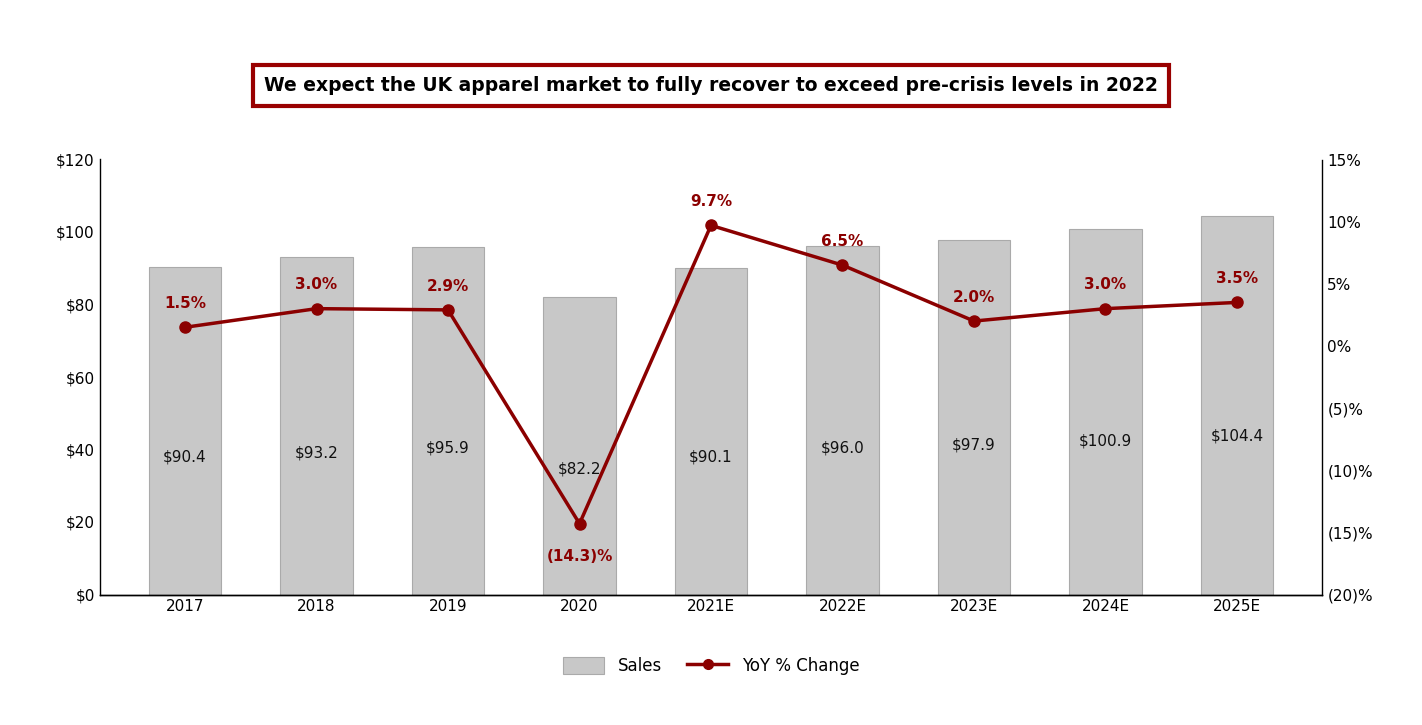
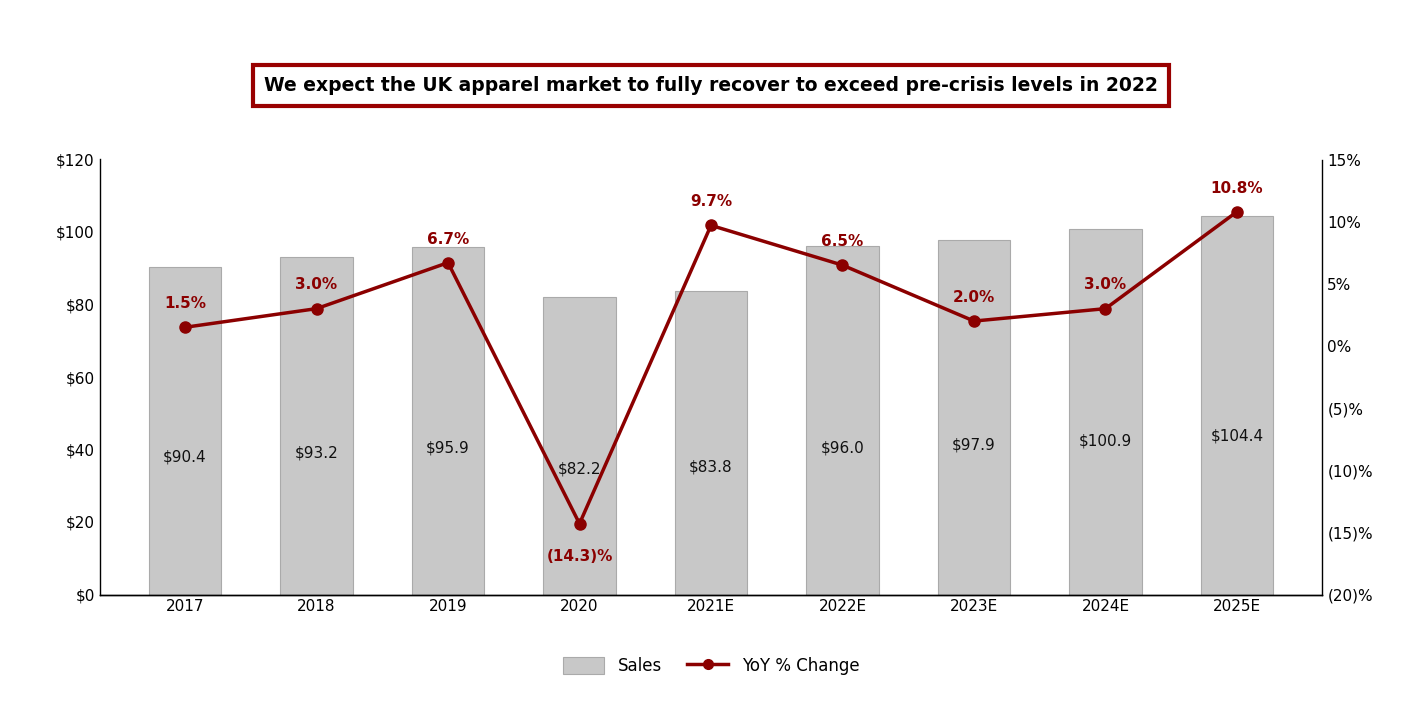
YoY % Change/2019: 2.9% -> 6.7%
Sales/2021E: $90.1 -> $83.8
YoY % Change/2025E: 3.5% -> 10.8%
